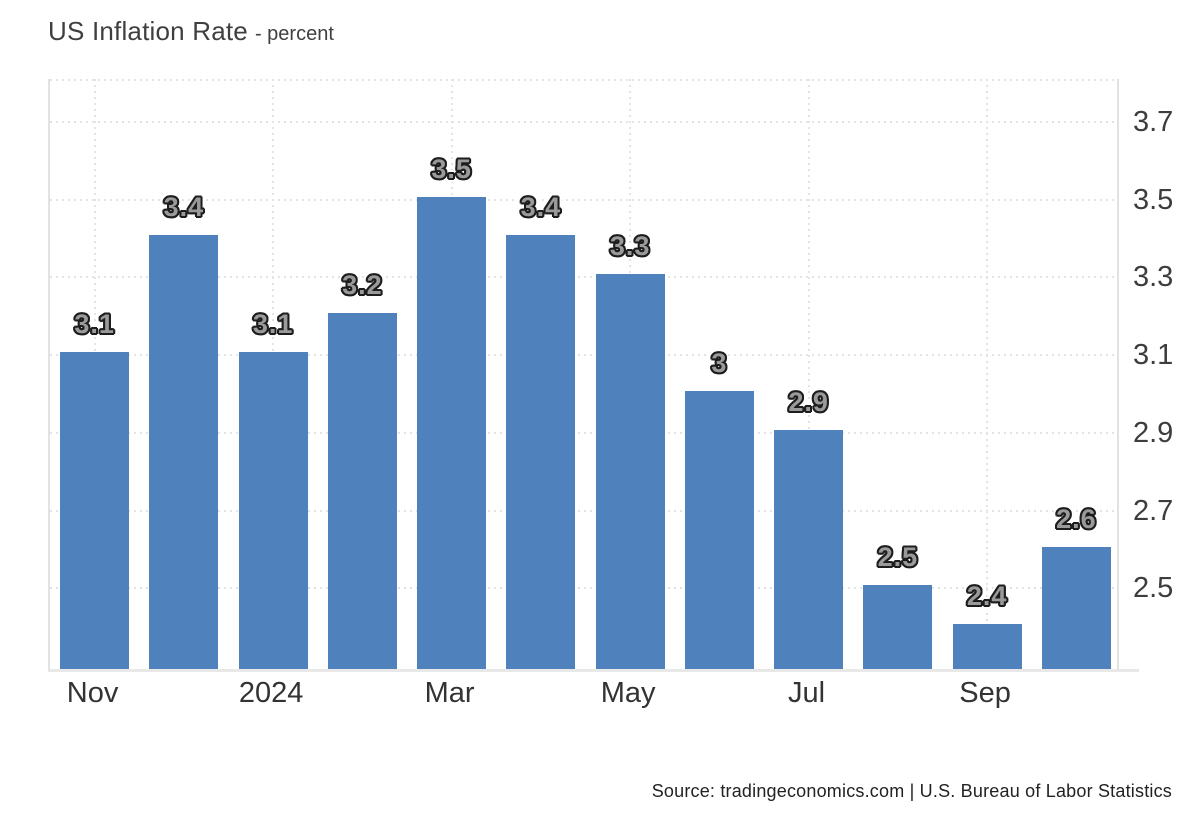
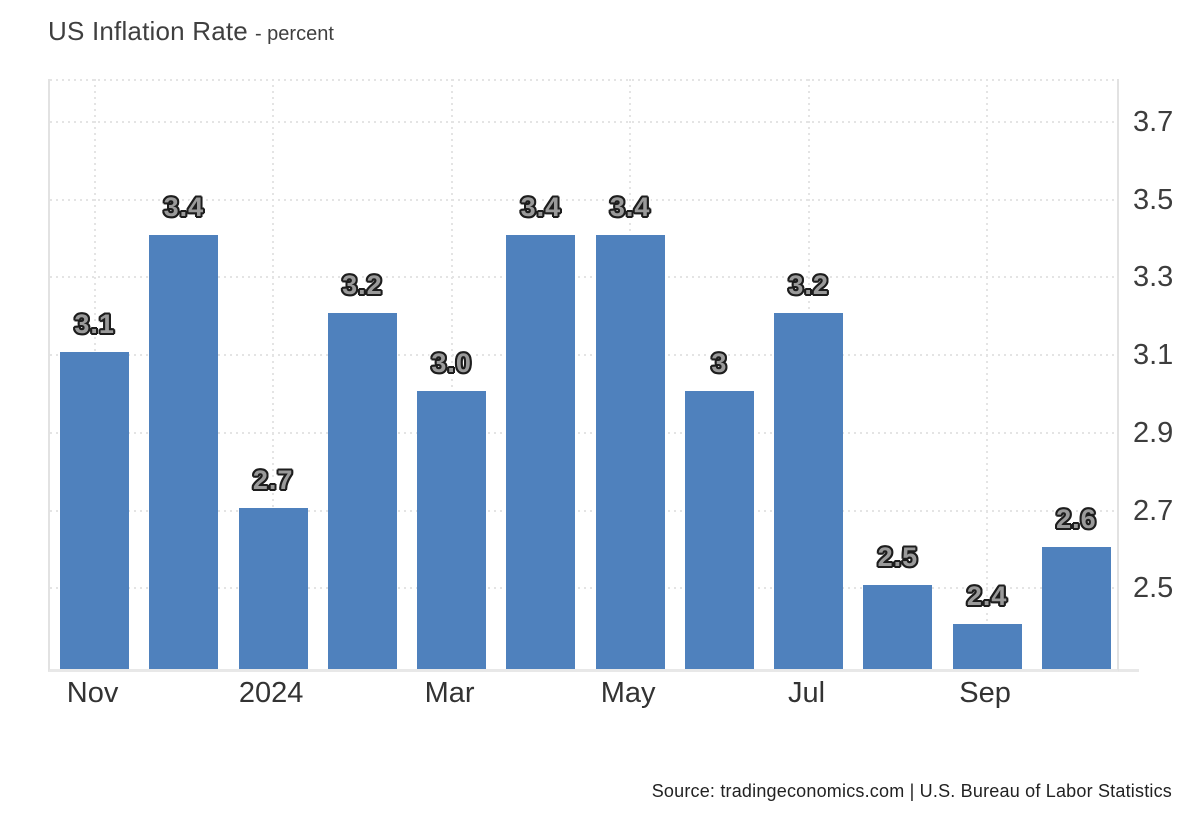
2024: 3.1 -> 2.7
Mar: 3.5 -> 3.0
May: 3.3 -> 3.4
Jul: 2.9 -> 3.2
